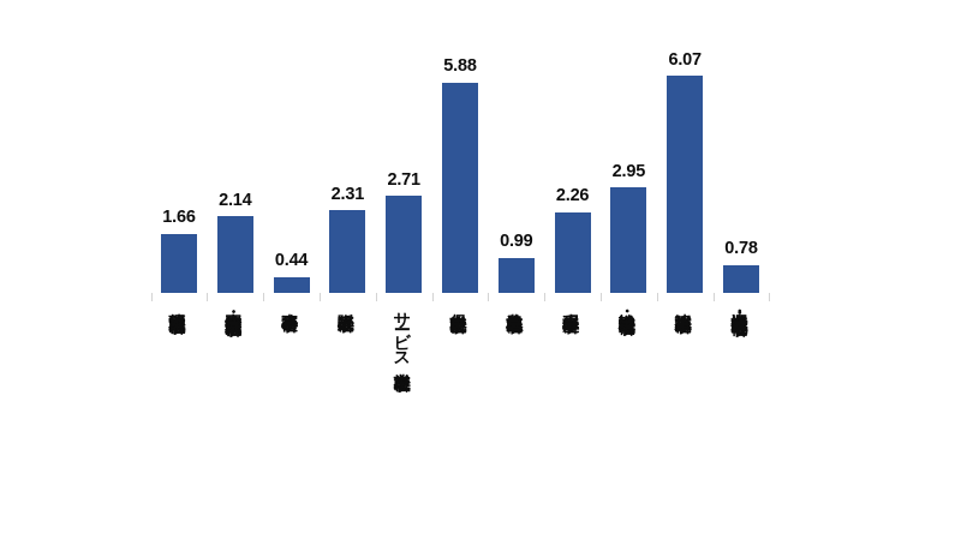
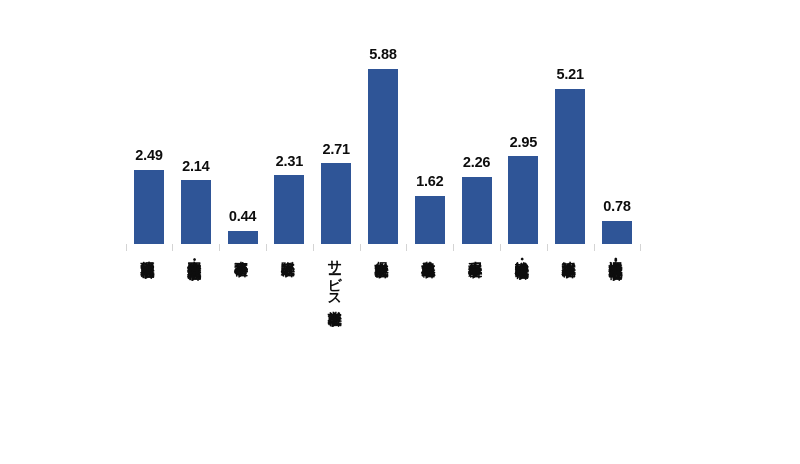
管理的職業従事者: 1.66 -> 2.49
農林漁業従事者: 0.99 -> 1.62
建設採掘従事者: 6.07 -> 5.21
